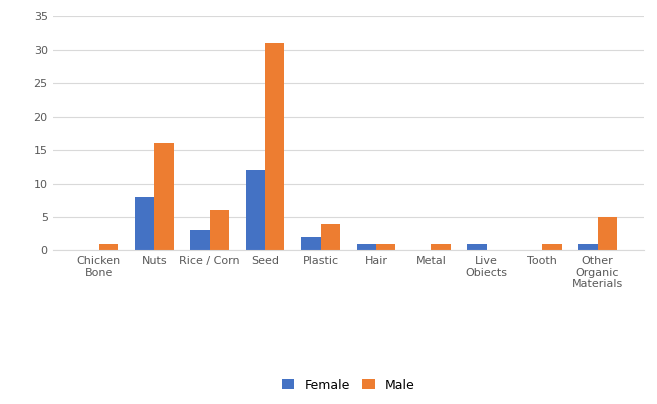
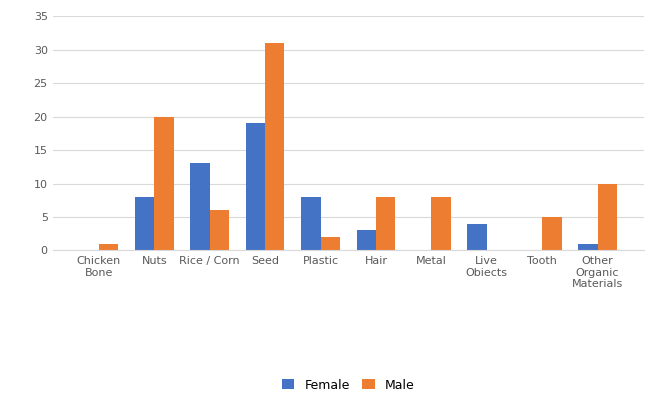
Male/Nuts: 16 -> 20
Female/Rice / Corn: 3 -> 13
Female/Seed: 12 -> 19
Female/Plastic: 2 -> 8
Male/Plastic: 4 -> 2
Female/Hair: 1 -> 3
Male/Hair: 1 -> 8
Male/Metal: 1 -> 8
Female/Live Obiects: 1 -> 4
Male/Tooth: 1 -> 5
Male/Other Organic Materials: 5 -> 10
